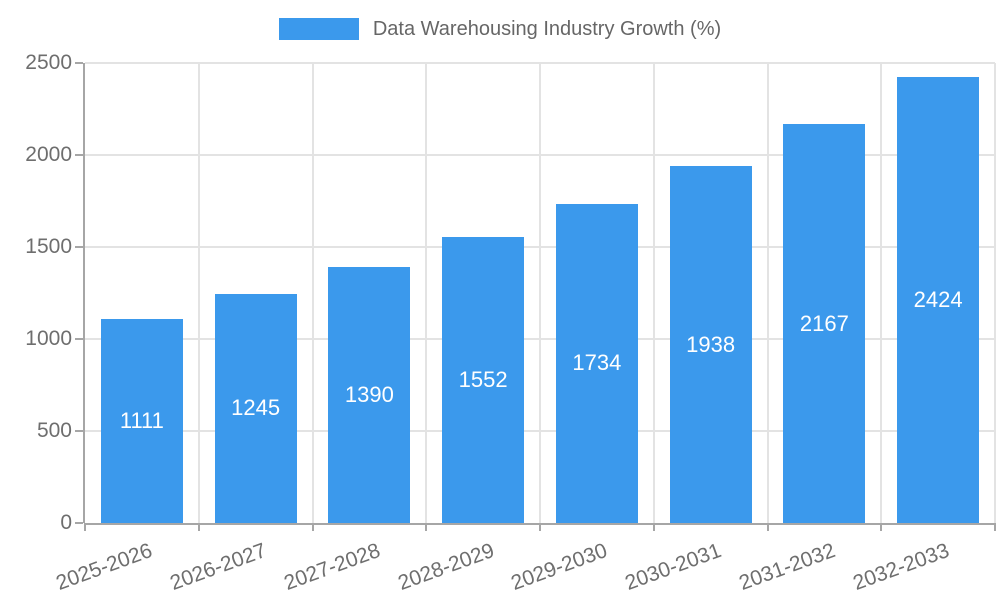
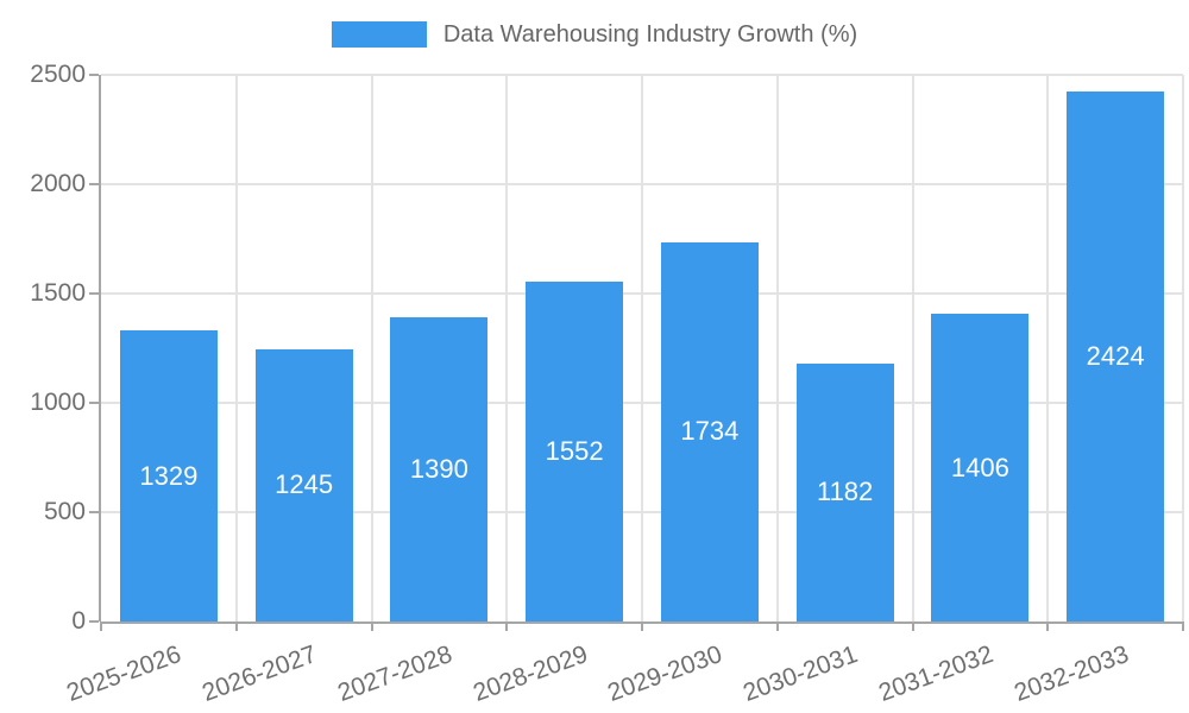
2025-2026: 1111 -> 1329
2030-2031: 1938 -> 1182
2031-2032: 2167 -> 1406
